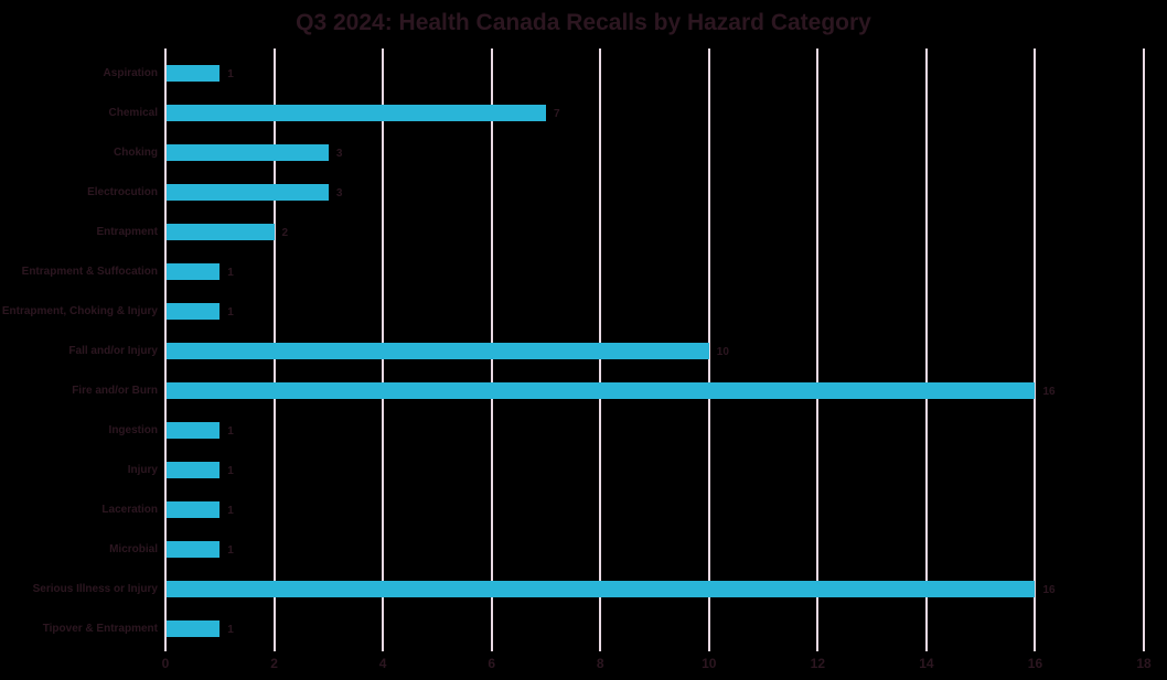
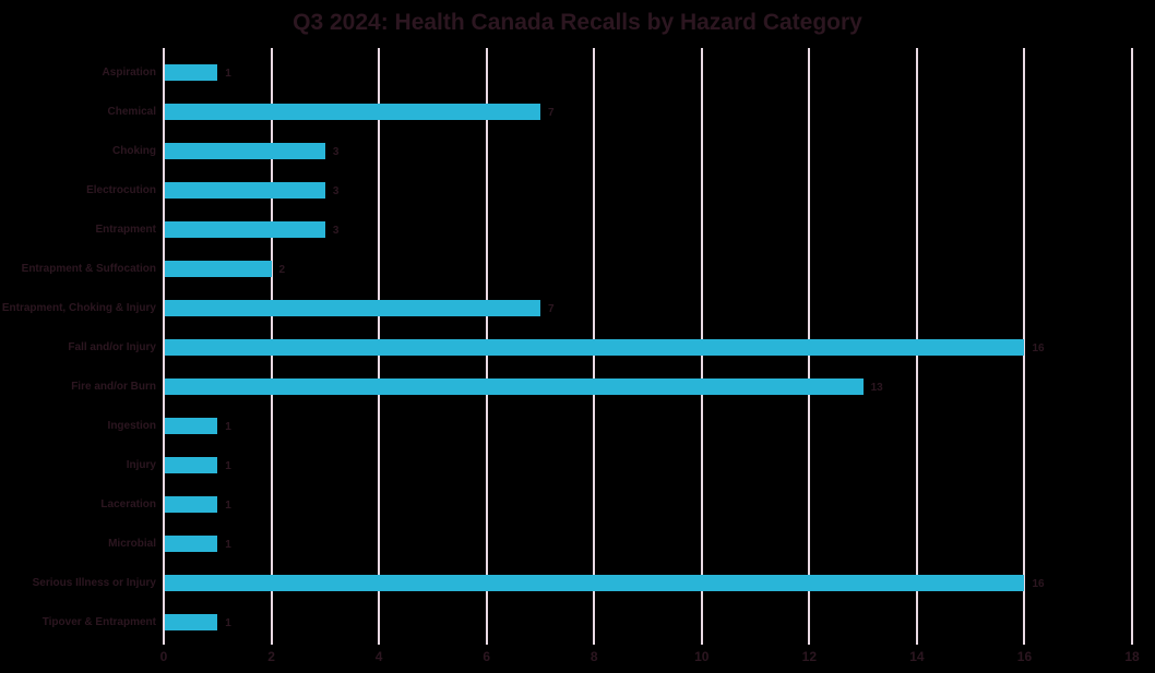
Entrapment: 2 -> 3
Entrapment & Suffocation: 1 -> 2
Entrapment, Choking & Injury: 1 -> 7
Fall and/or Injury: 10 -> 16
Fire and/or Burn: 16 -> 13
